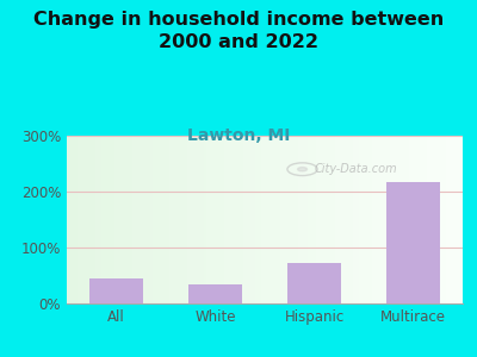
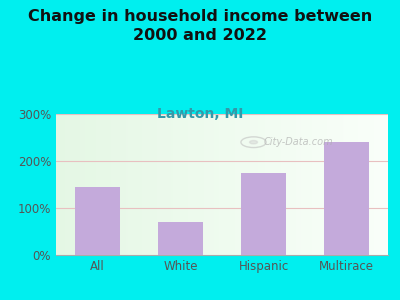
All: 45% -> 145%
White: 33% -> 70%
Hispanic: 73% -> 175%
Multirace: 217% -> 240%
